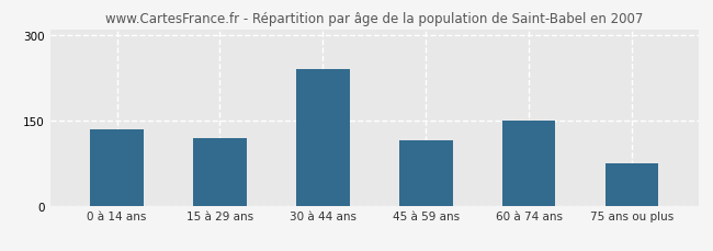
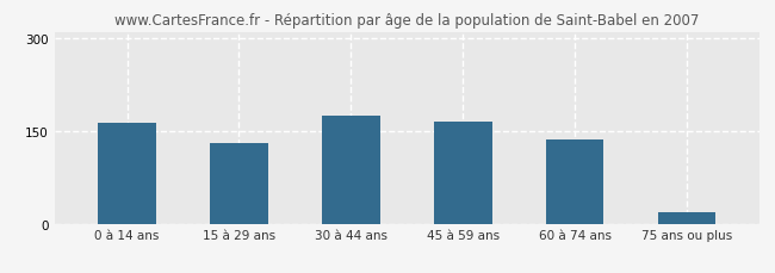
0 à 14 ans: 134 -> 163
15 à 29 ans: 118 -> 130
30 à 44 ans: 240 -> 175
45 à 59 ans: 114 -> 164
60 à 74 ans: 150 -> 136
75 ans ou plus: 74 -> 19
